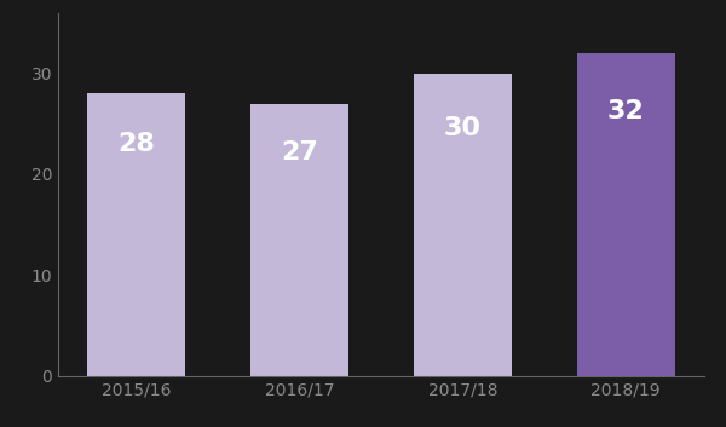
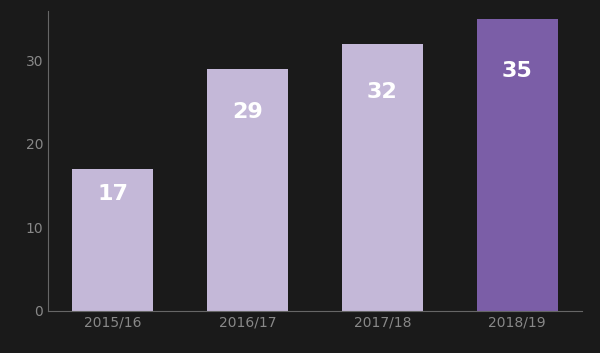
2015/16: 28 -> 17
2016/17: 27 -> 29
2017/18: 30 -> 32
2018/19: 32 -> 35
